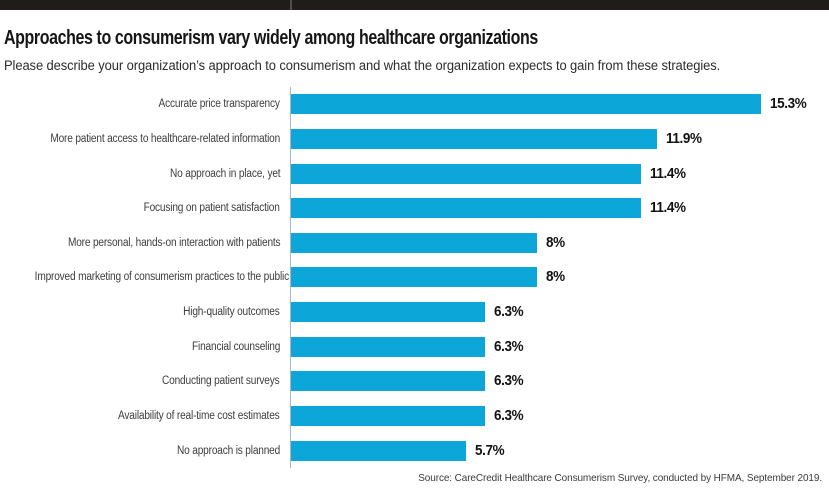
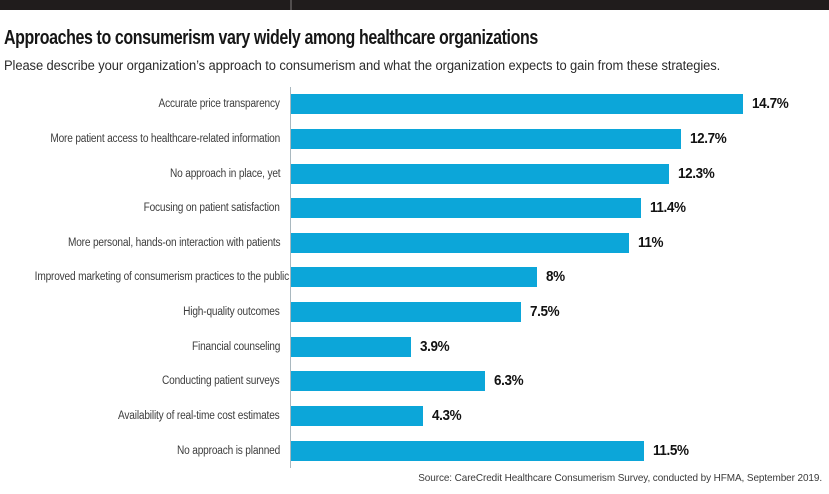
Accurate price transparency: 15.3% -> 14.7%
More patient access to healthcare-related information: 11.9% -> 12.7%
No approach in place, yet: 11.4% -> 12.3%
More personal, hands-on interaction with patients: 8% -> 11%
High-quality outcomes: 6.3% -> 7.5%
Financial counseling: 6.3% -> 3.9%
Availability of real-time cost estimates: 6.3% -> 4.3%
No approach is planned: 5.7% -> 11.5%
